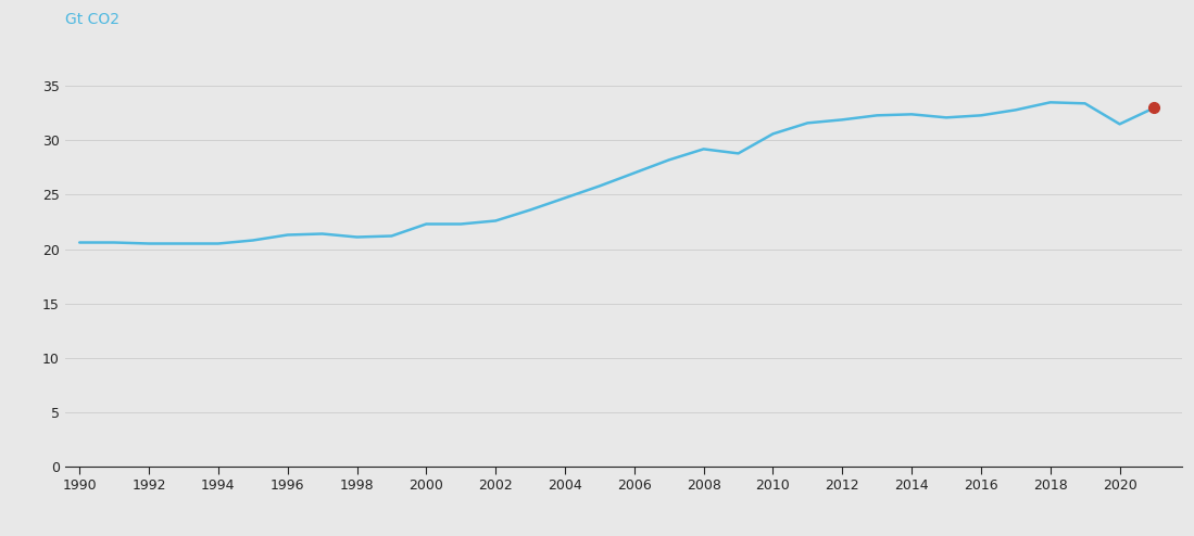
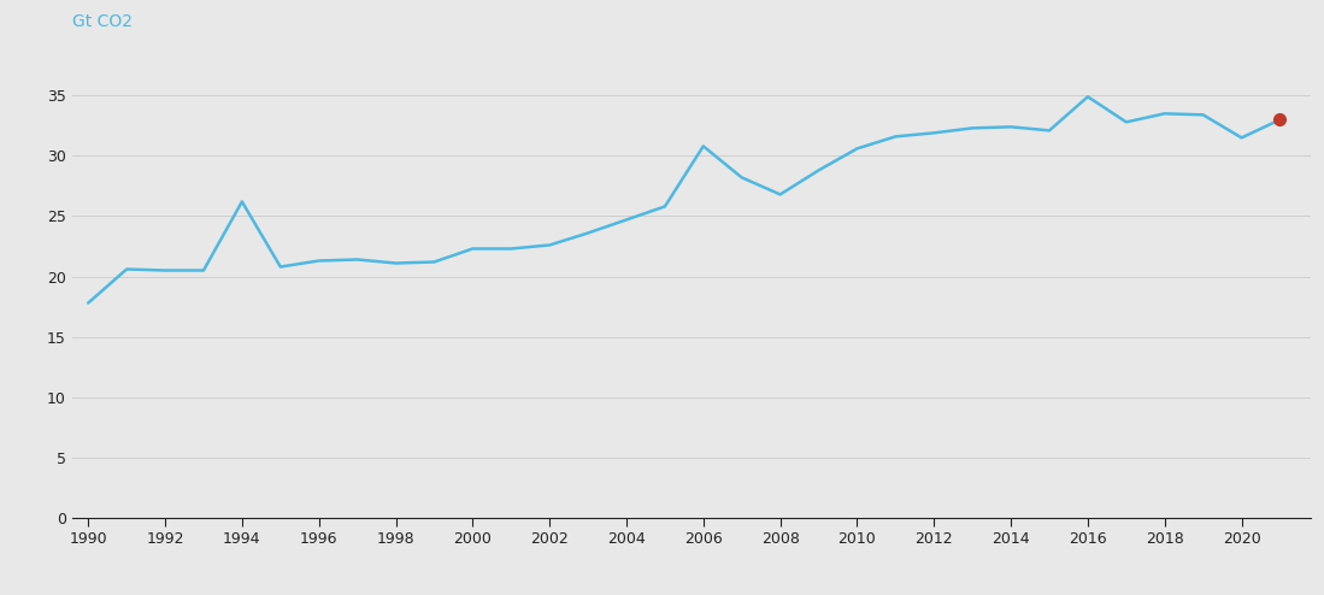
1990: 20.6 -> 17.8
1994: 20.5 -> 26.2
2006: 27.0 -> 30.8
2008: 29.2 -> 26.8
2016: 32.3 -> 34.9
